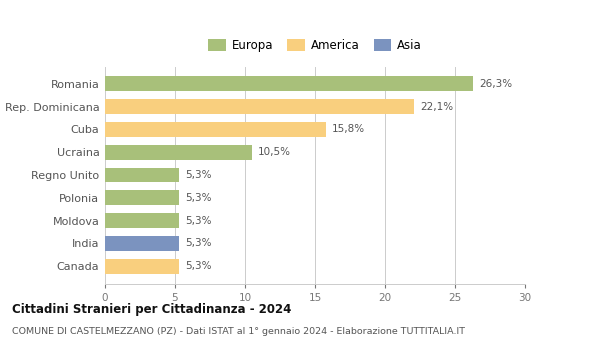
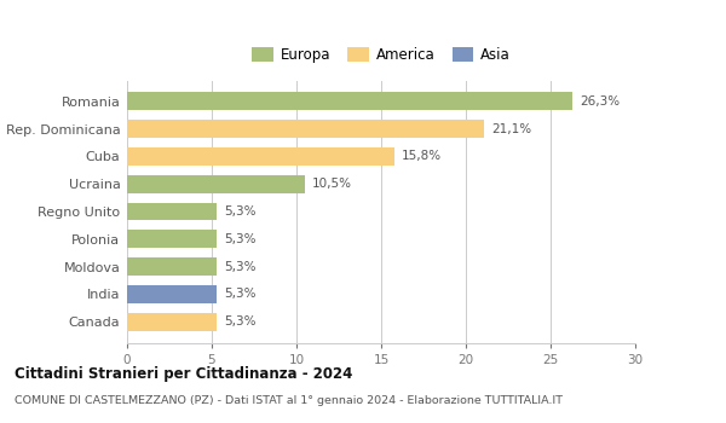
Rep. Dominicana: 22,1% -> 21,1%
